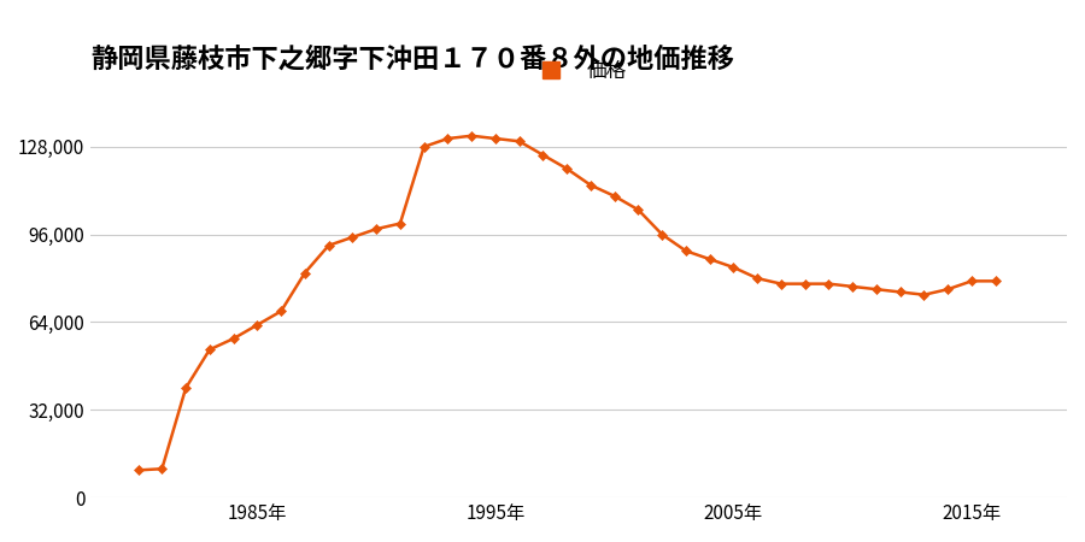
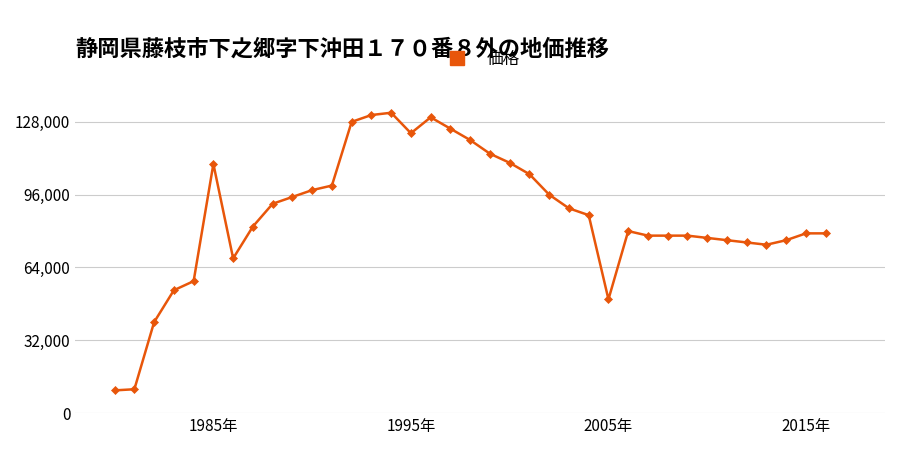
1985年: 63,000 -> 109,500
1995年: 131,000 -> 123,000
2005年: 84,000 -> 50,000
